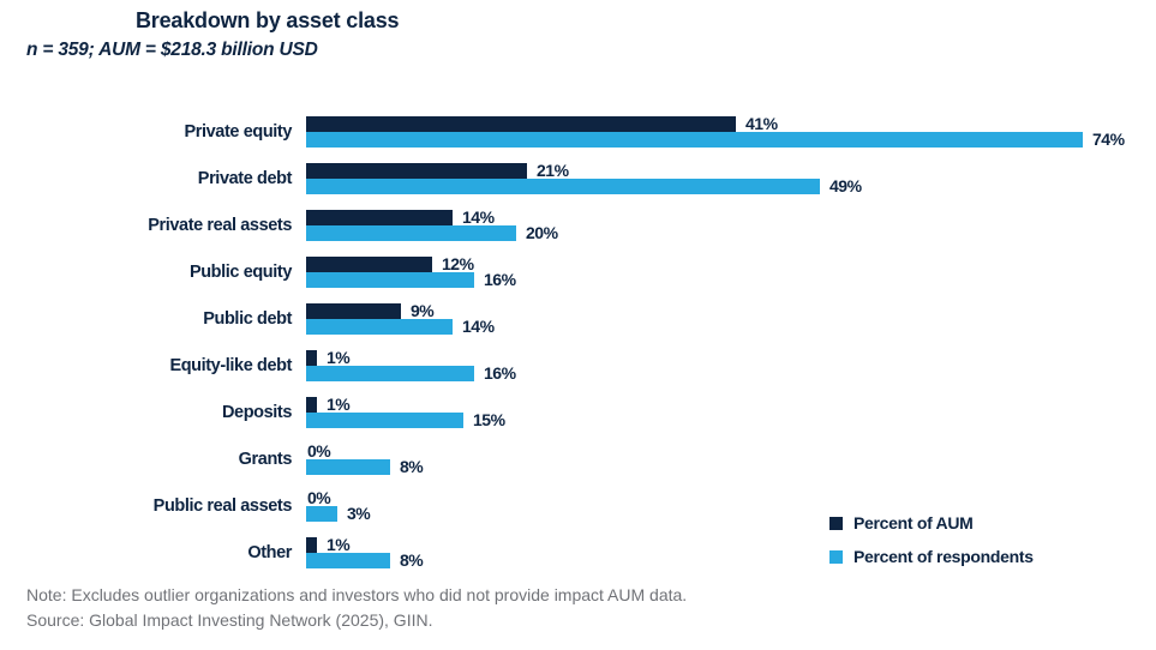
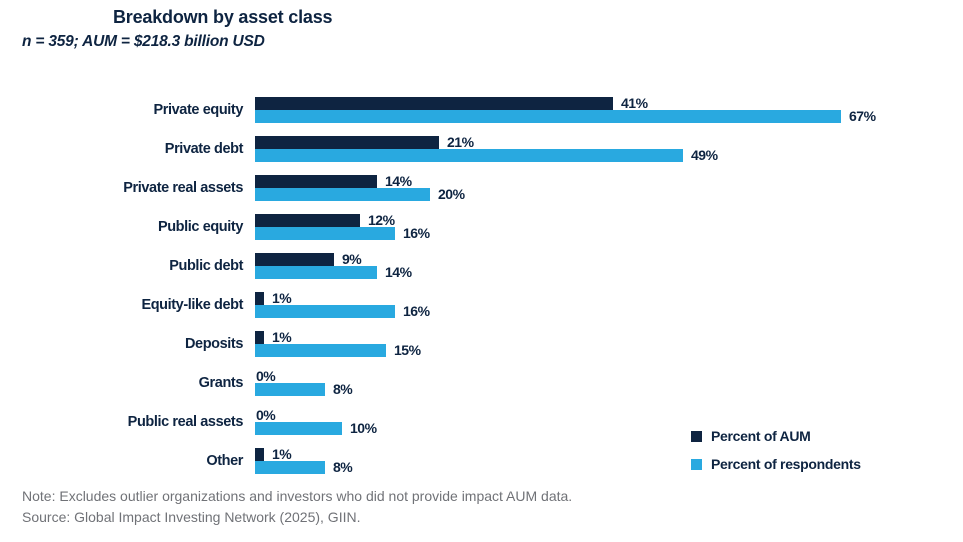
Percent of respondents/Private equity: 74% -> 67%
Percent of respondents/Public real assets: 3% -> 10%
